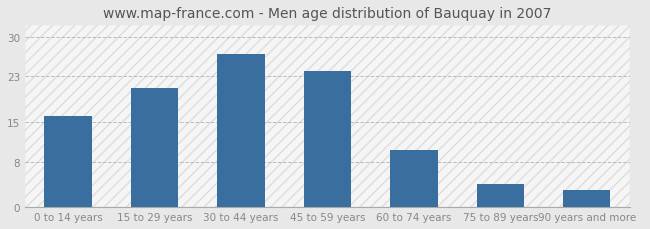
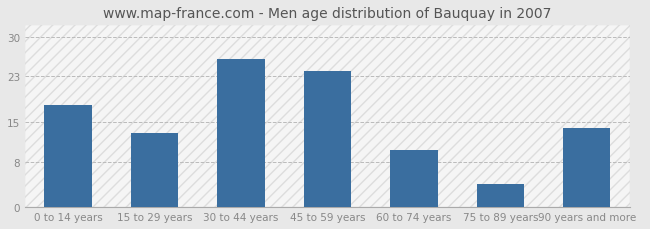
0 to 14 years: 16 -> 18
15 to 29 years: 21 -> 13
30 to 44 years: 27 -> 26
90 years and more: 3 -> 14
